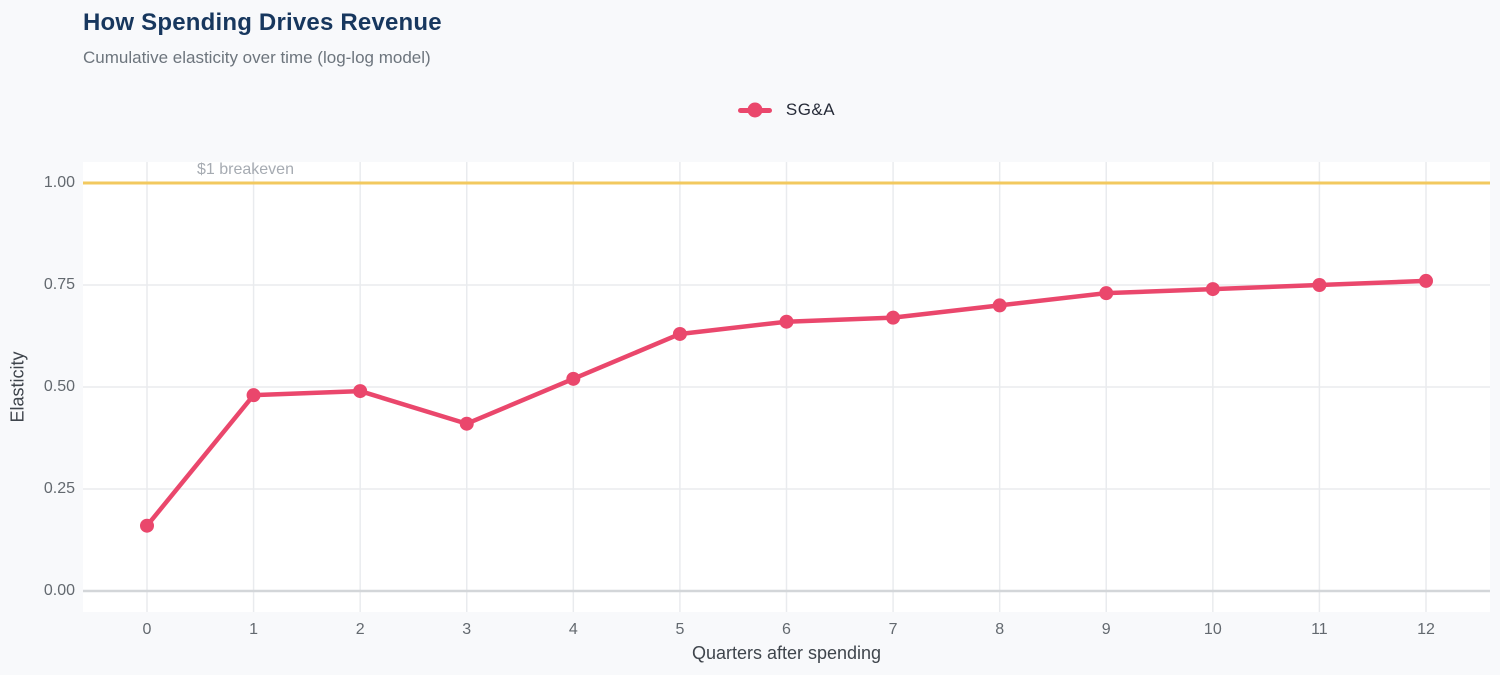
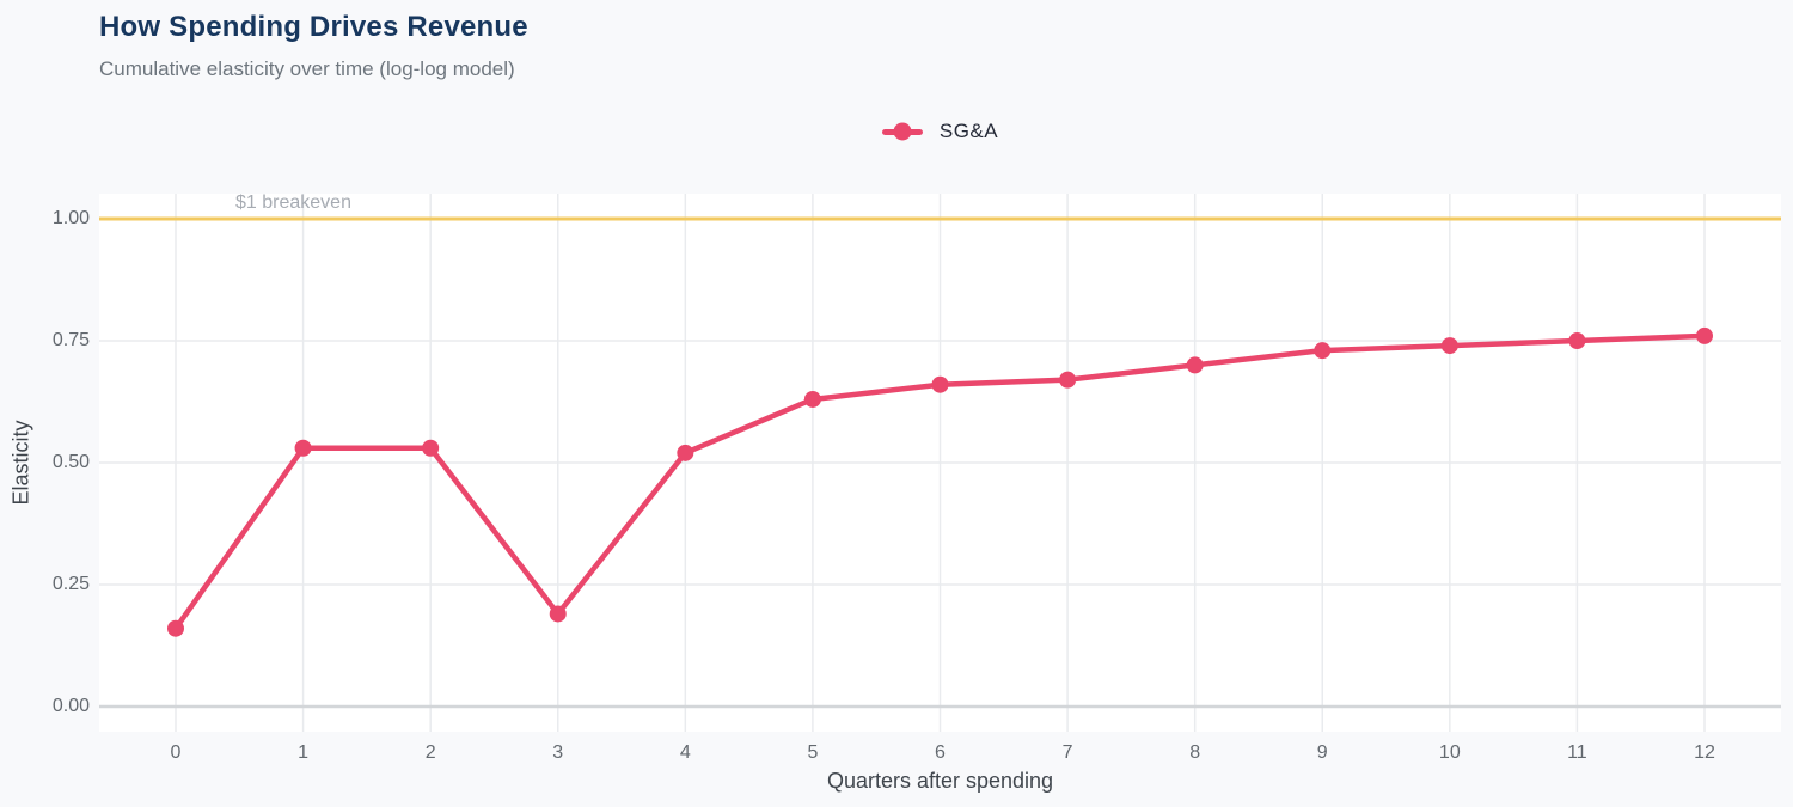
1: 0.48 -> 0.53
2: 0.49 -> 0.53
3: 0.41 -> 0.19
